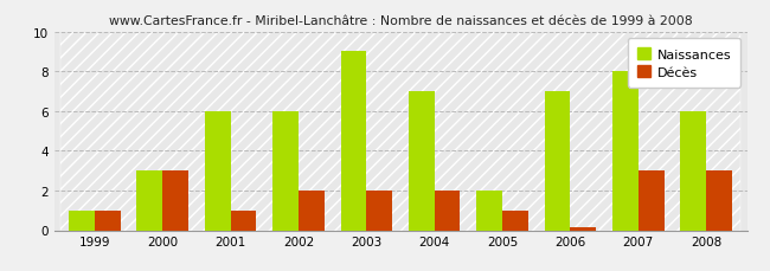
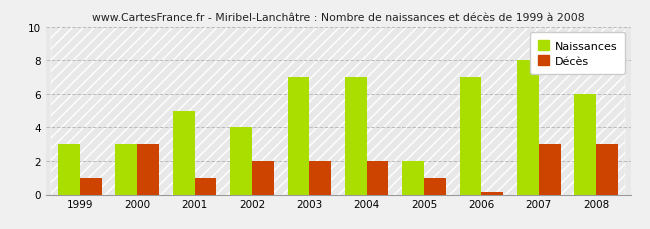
Naissances/1999: 1 -> 3
Naissances/2001: 6 -> 5
Naissances/2002: 6 -> 4
Naissances/2003: 9 -> 7
